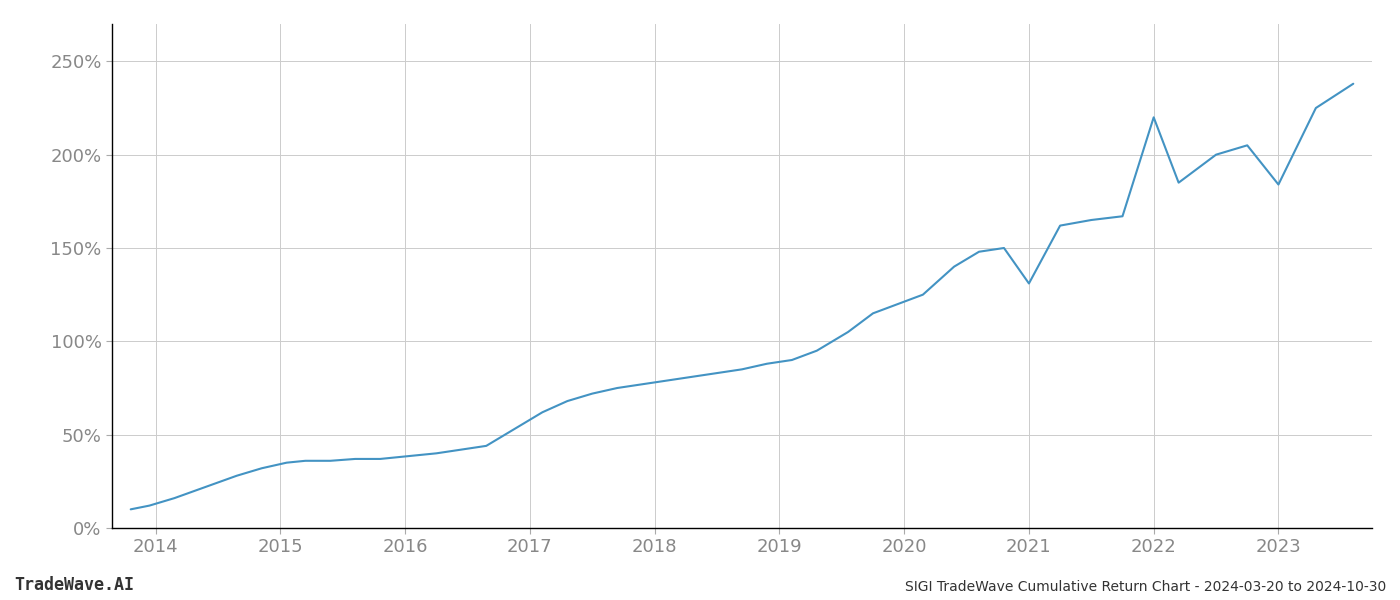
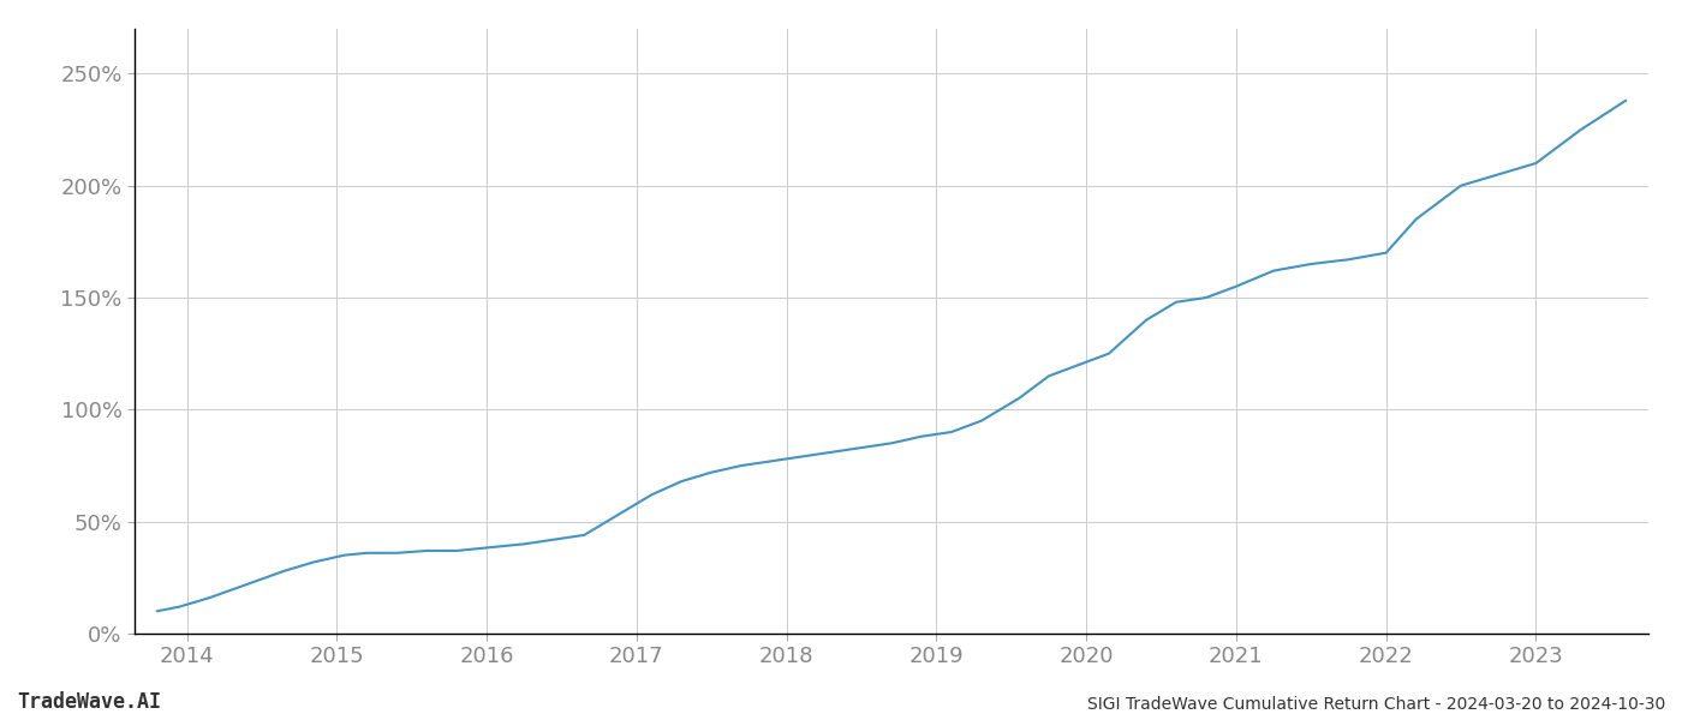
2021: 131% -> 155%
2022: 220% -> 170%
2023: 184% -> 210%
